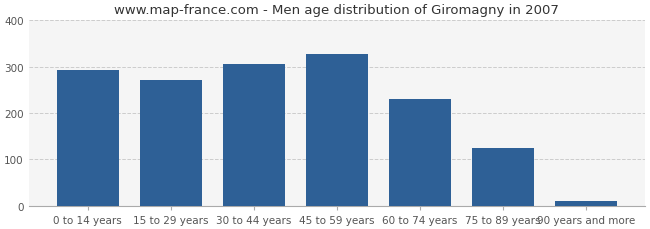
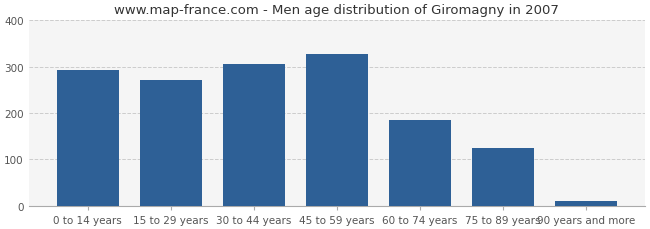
60 to 74 years: 231 -> 185
